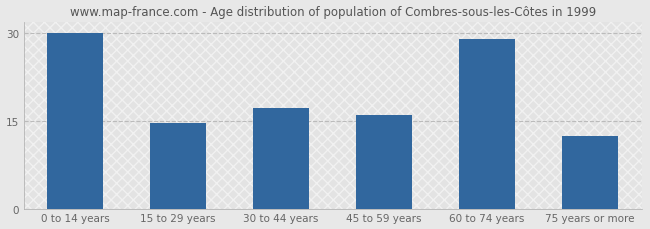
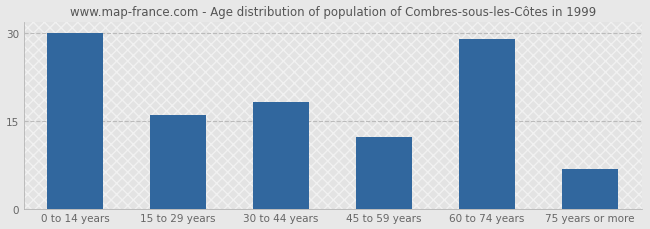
15 to 29 years: 14.7 -> 16.0
30 to 44 years: 17.2 -> 18.2
45 to 59 years: 16.0 -> 12.2
75 years or more: 12.5 -> 6.8
